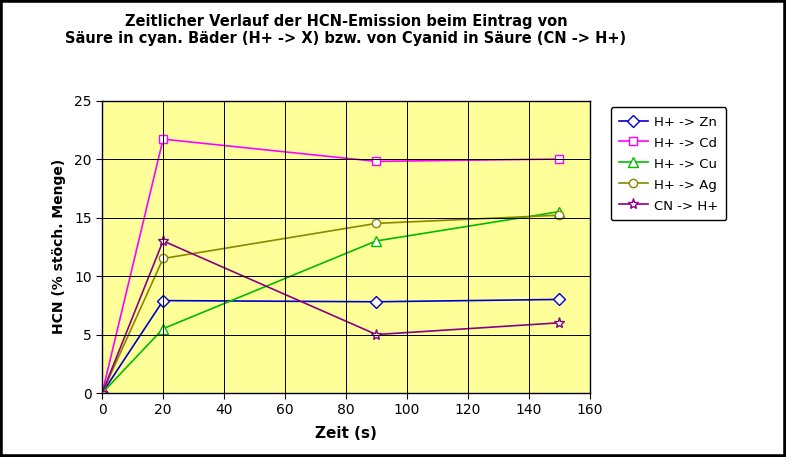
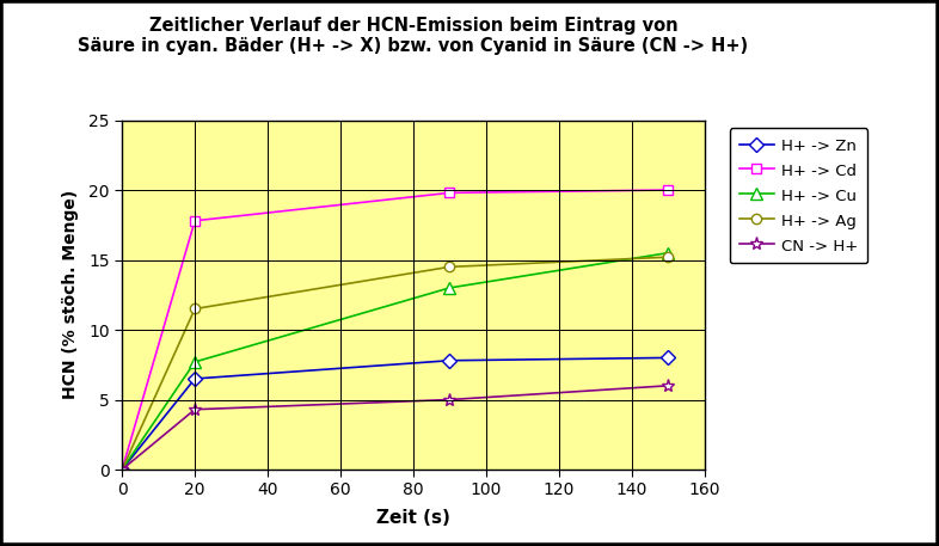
H+ -> Zn/20: 7.9 -> 6.5
H+ -> Cd/20: 21.7 -> 17.8
H+ -> Cu/20: 5.5 -> 7.7
CN -> H+/20: 13.0 -> 4.3
